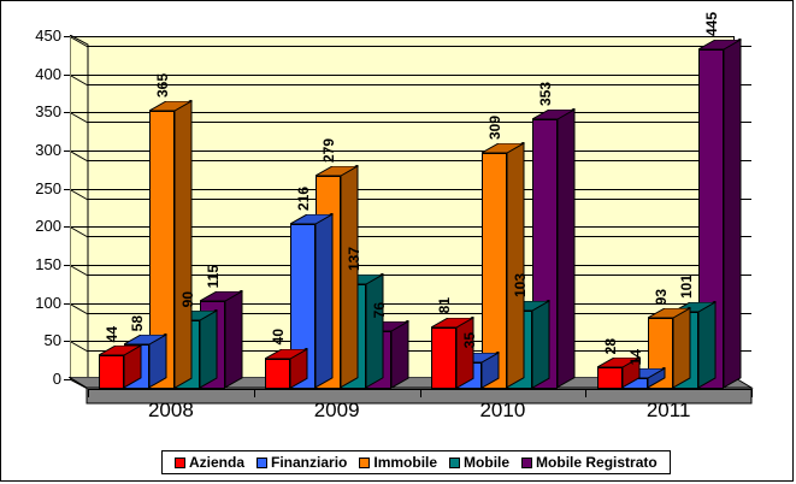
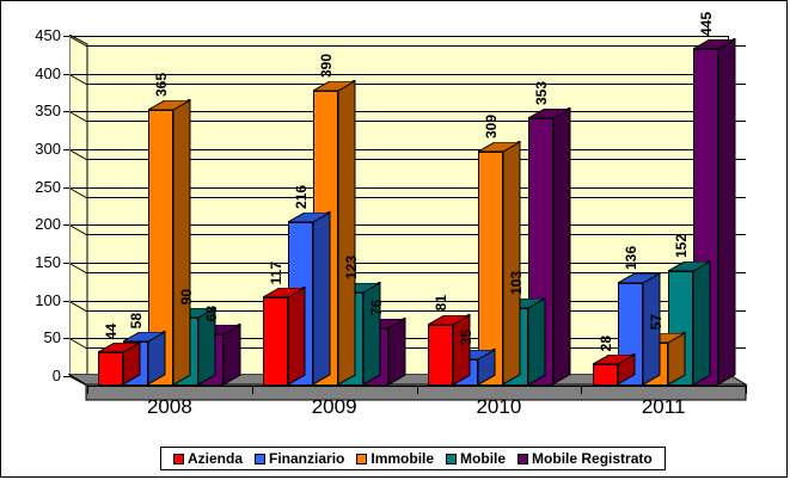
Mobile Registrato/2008: 115 -> 68
Azienda/2009: 40 -> 117
Immobile/2009: 279 -> 390
Mobile/2009: 137 -> 123
Finanziario/2011: 14 -> 136
Immobile/2011: 93 -> 57
Mobile/2011: 101 -> 152
